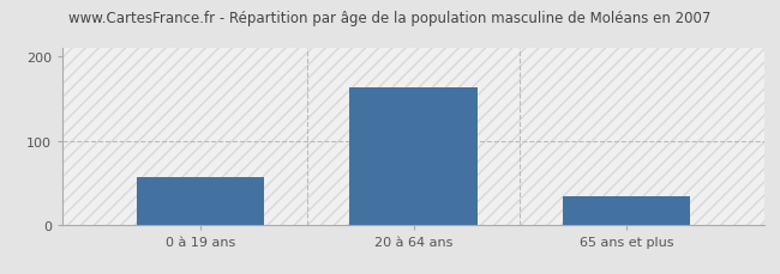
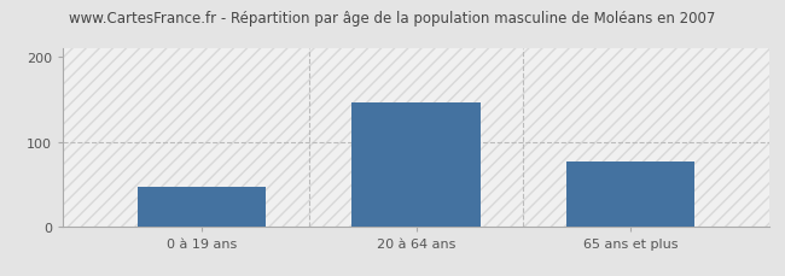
0 à 19 ans: 57 -> 46
20 à 64 ans: 163 -> 146
65 ans et plus: 33 -> 76
